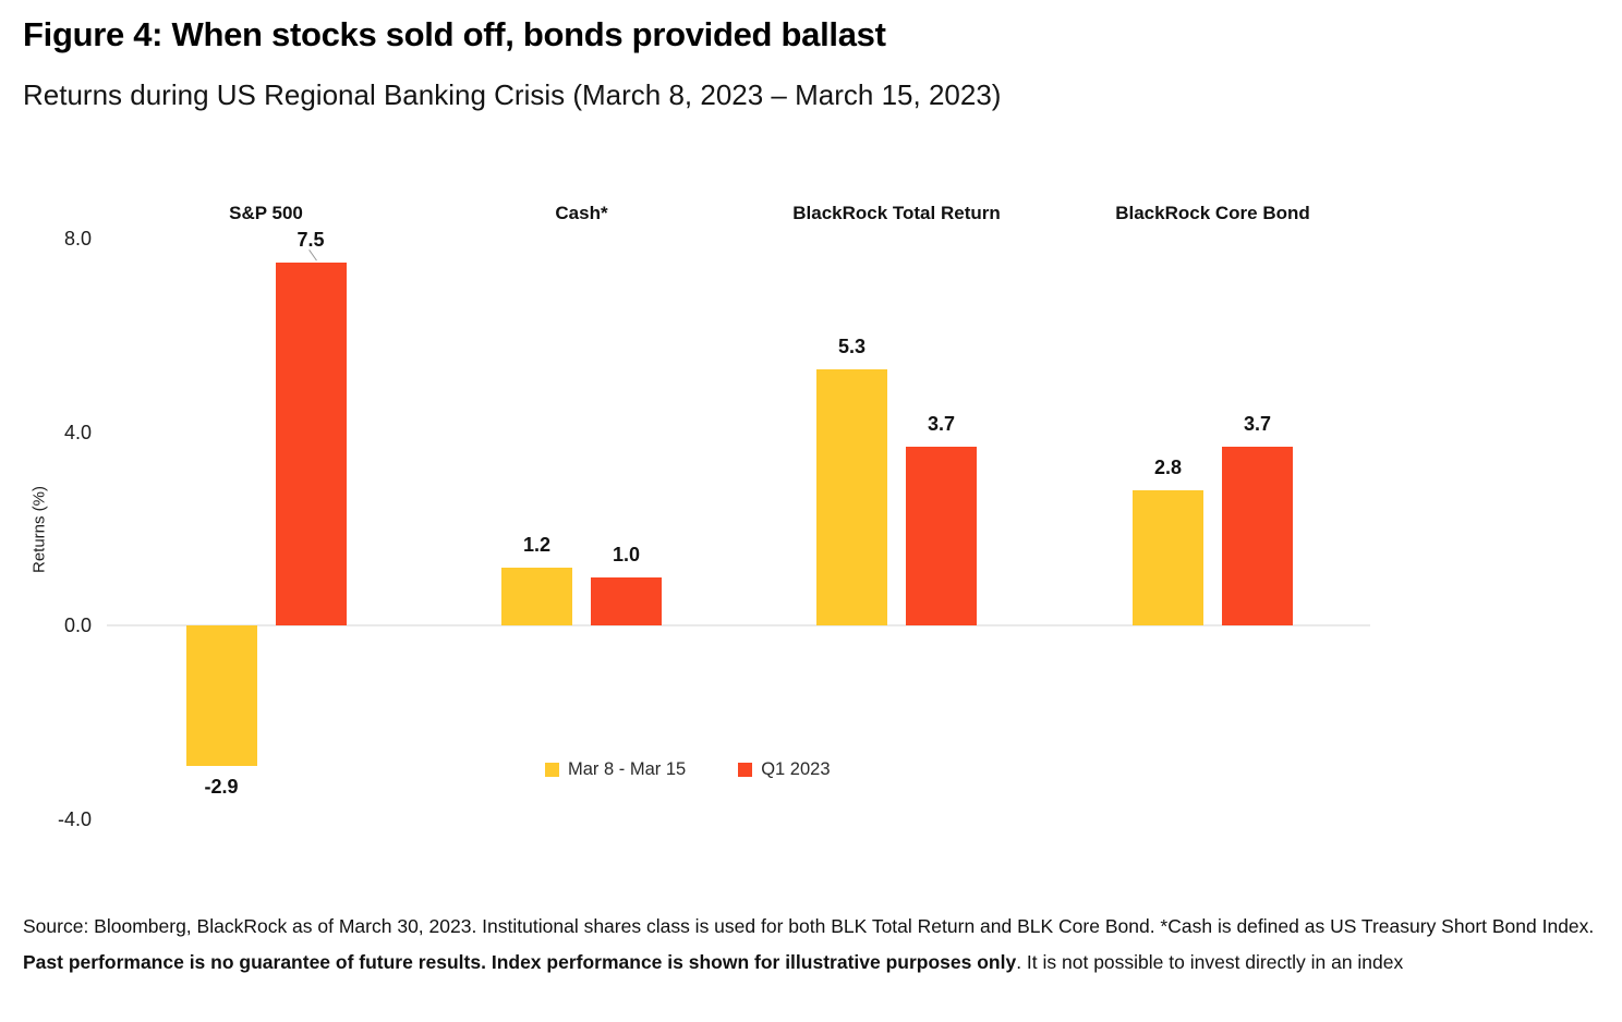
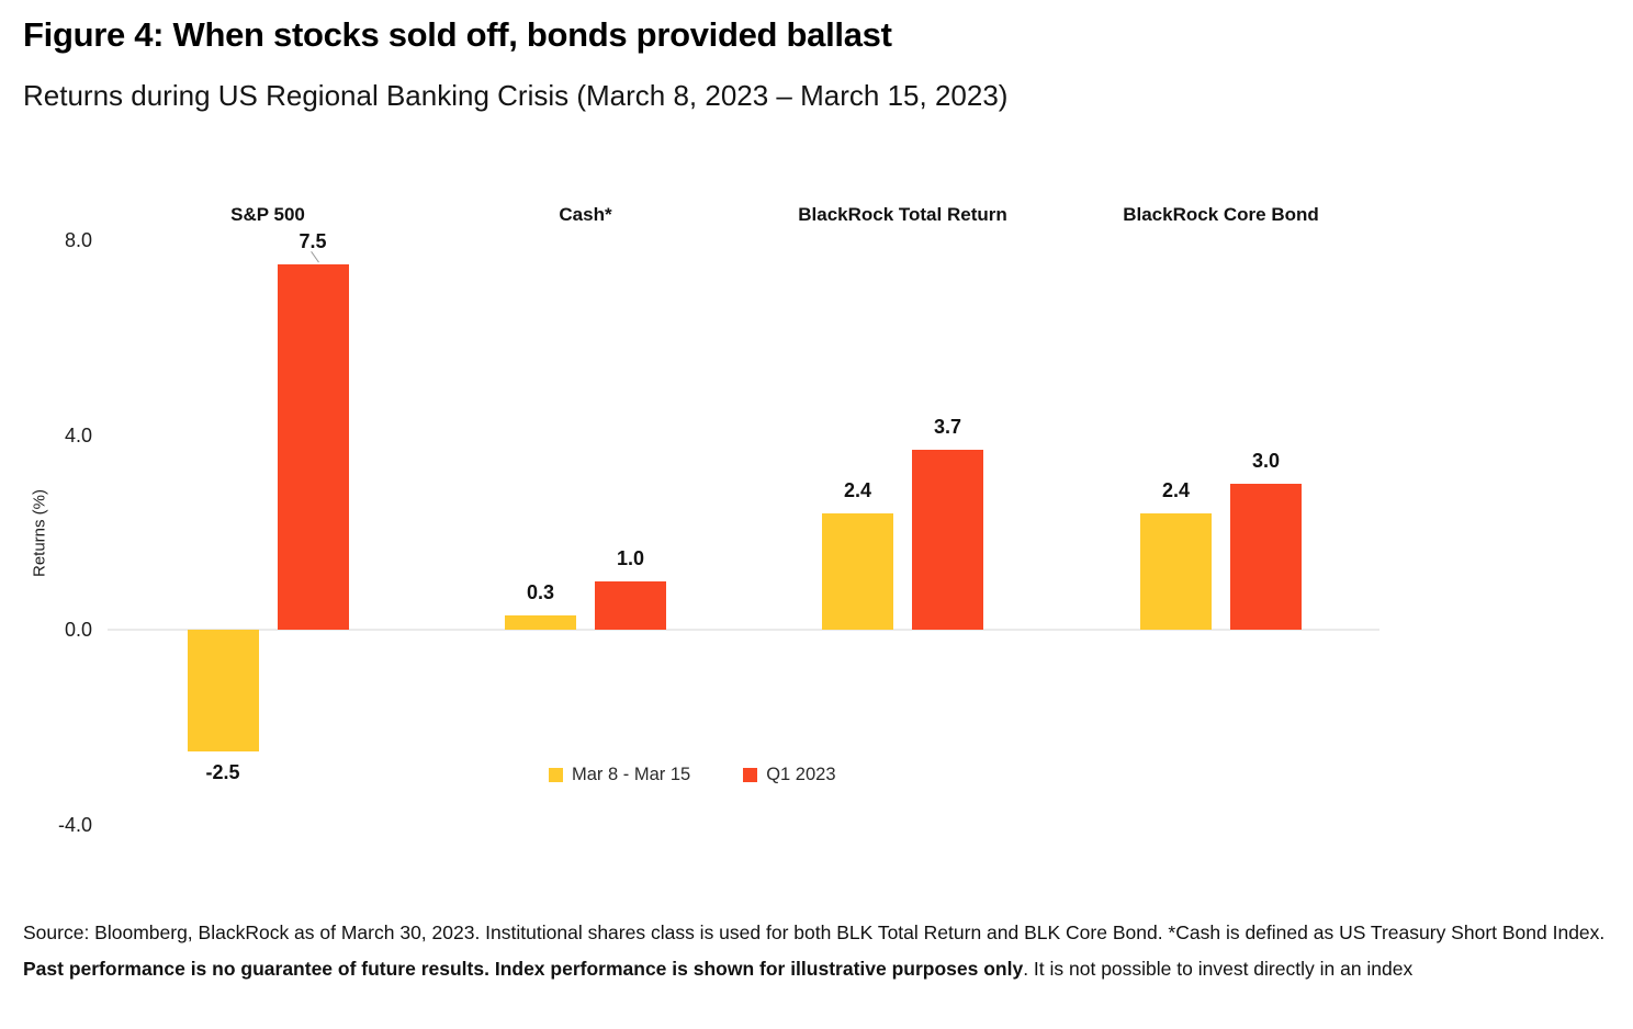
Mar 8 - Mar 15/S&P 500: -2.9 -> -2.5
Mar 8 - Mar 15/Cash*: 1.2 -> 0.3
Mar 8 - Mar 15/BlackRock Total Return: 5.3 -> 2.4
Mar 8 - Mar 15/BlackRock Core Bond: 2.8 -> 2.4
Q1 2023/BlackRock Core Bond: 3.7 -> 3.0
